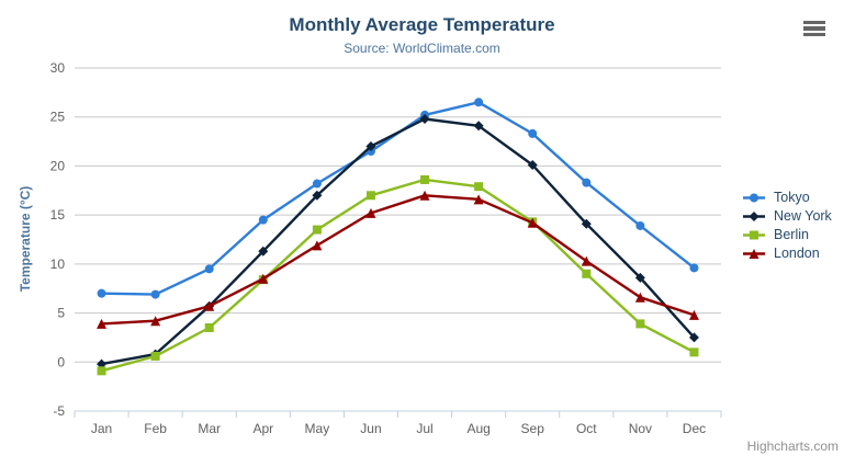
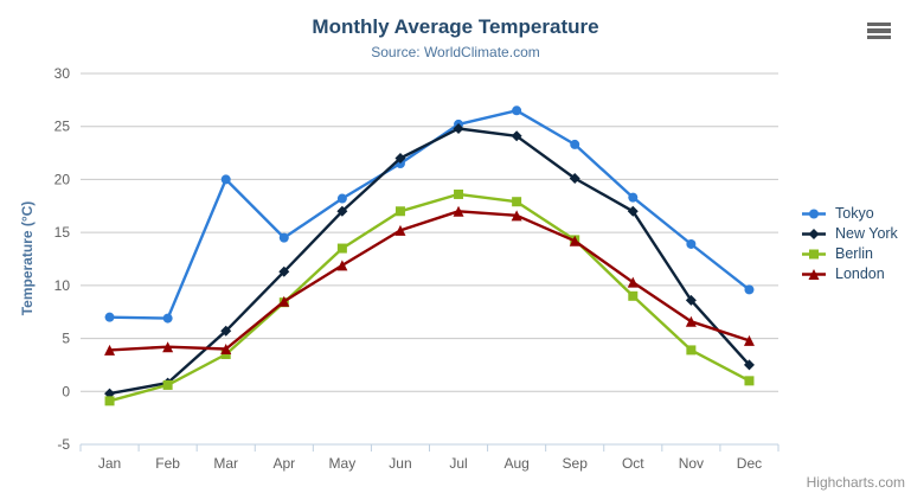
Tokyo/Mar: 10 -> 20
London/Mar: 6 -> 4
New York/Oct: 14 -> 17
